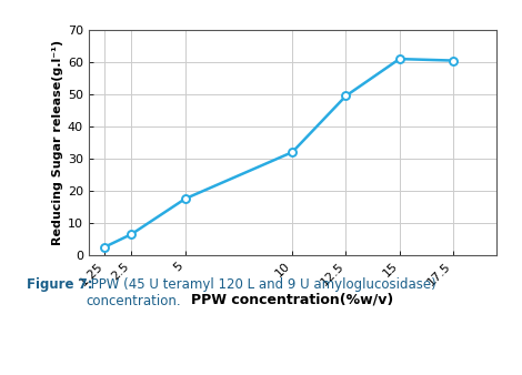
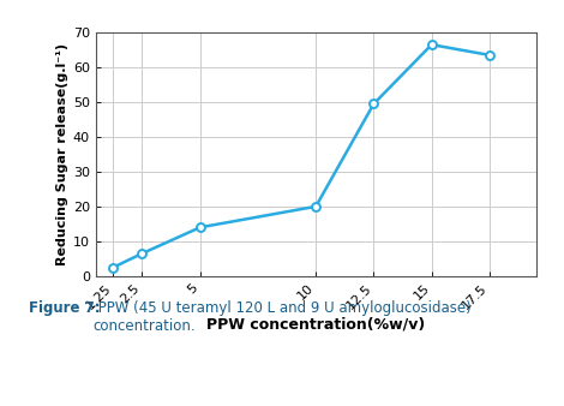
5: 17.5 -> 14.0
10: 32.0 -> 20.0
15: 61.0 -> 66.5
17.5: 60.5 -> 63.5
